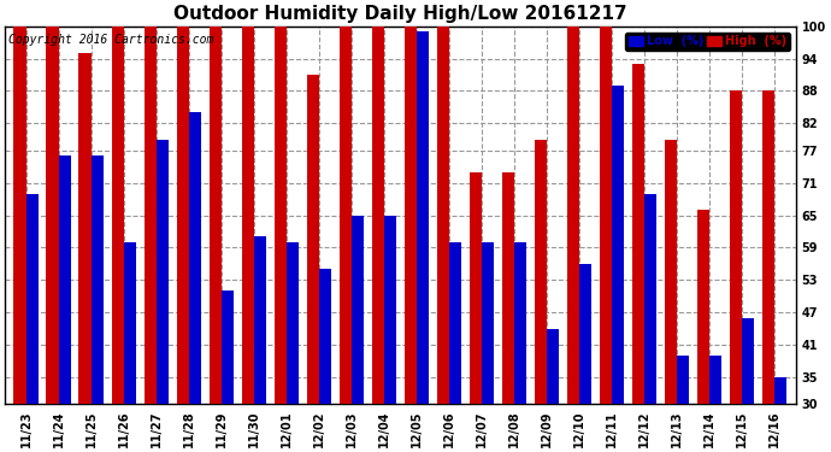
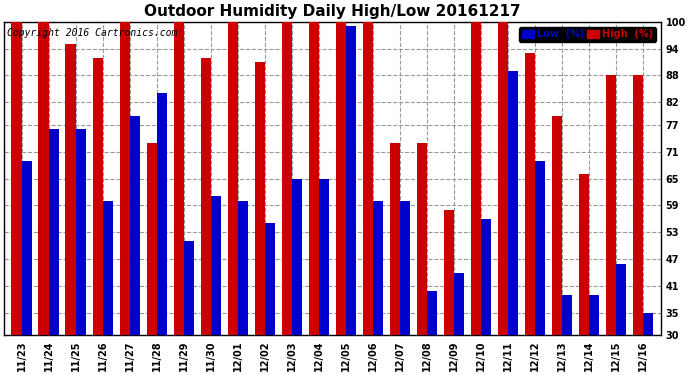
High (%)/11/26: 100 -> 92
High (%)/11/28: 100 -> 73
High (%)/11/30: 100 -> 92
Low (%)/12/08: 60 -> 40
High (%)/12/09: 79 -> 58
